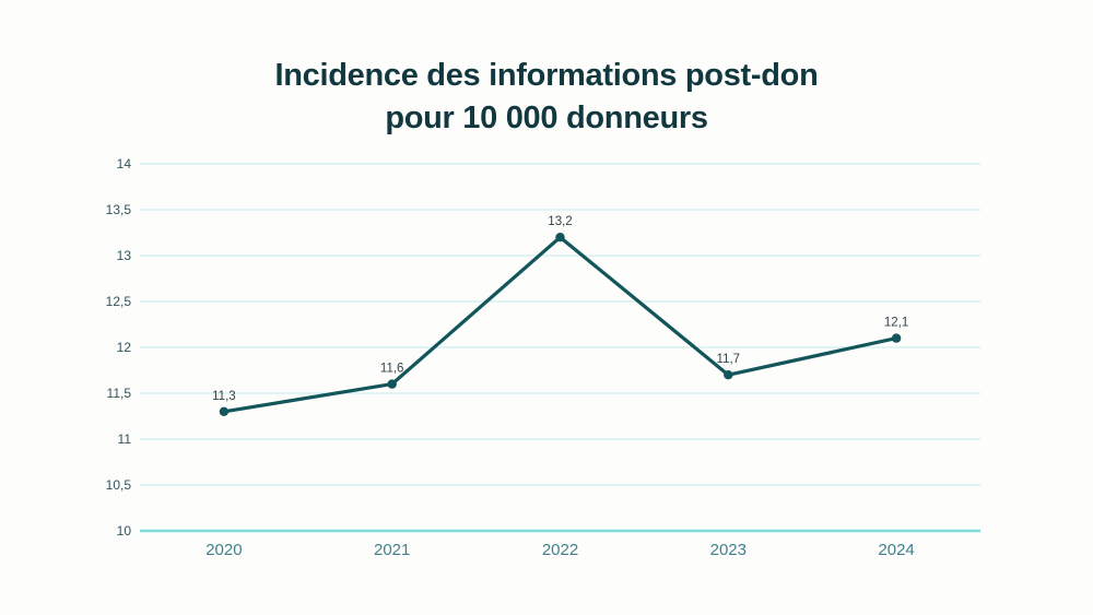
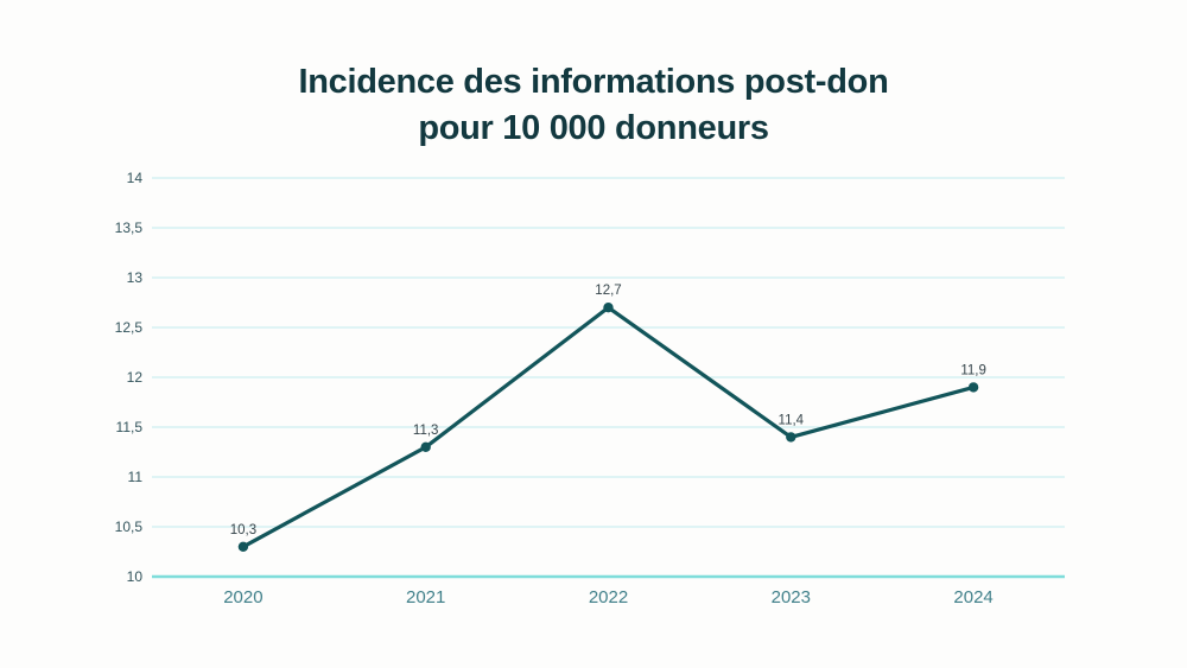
2020: 11,3 -> 10,3
2021: 11,6 -> 11,3
2022: 13,2 -> 12,7
2023: 11,7 -> 11,4
2024: 12,1 -> 11,9
